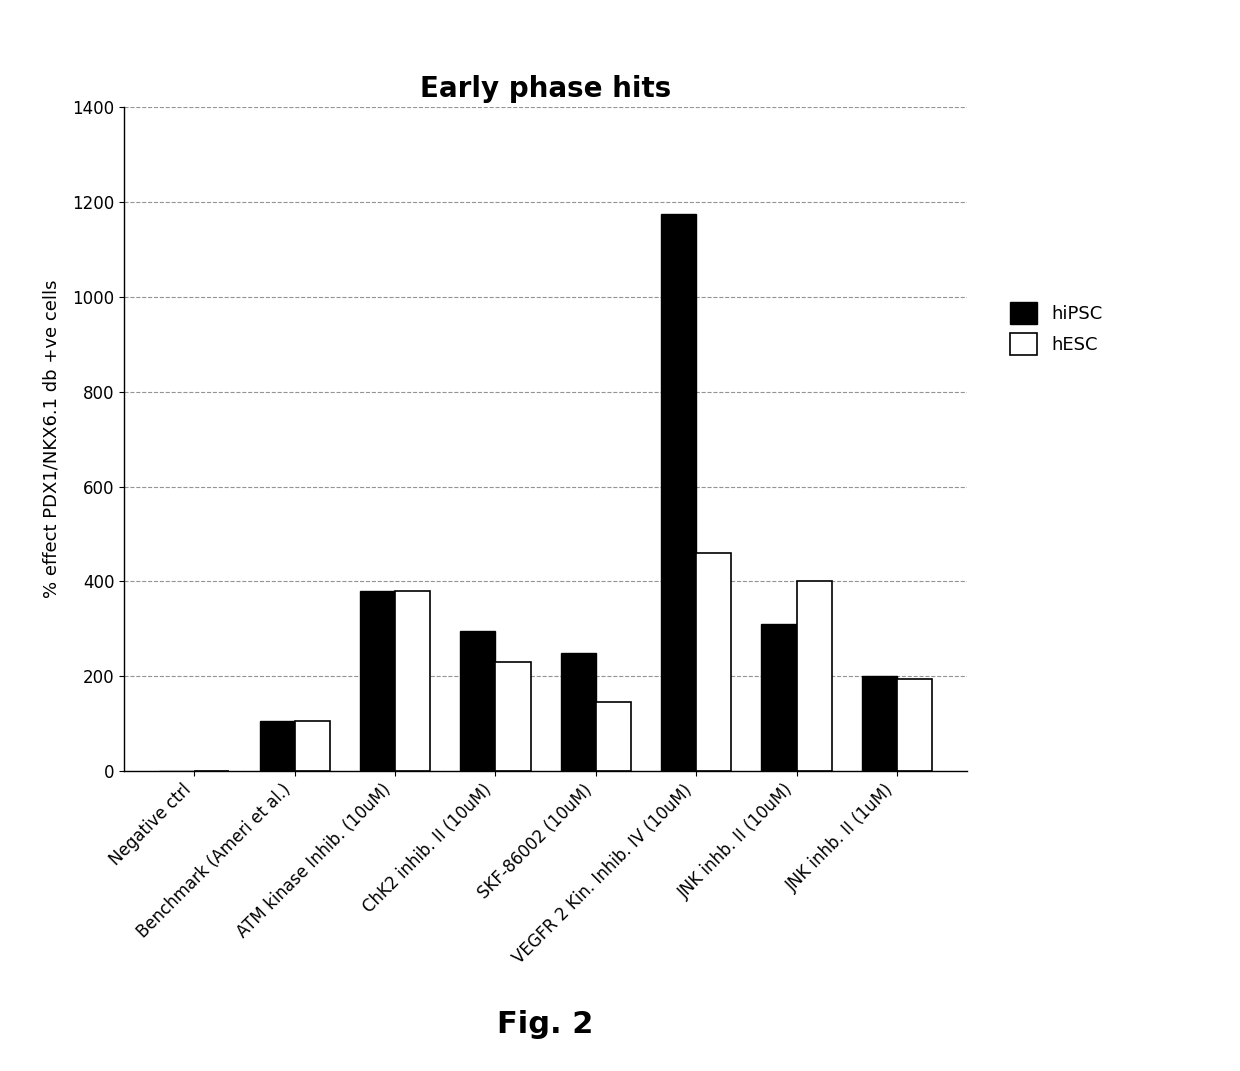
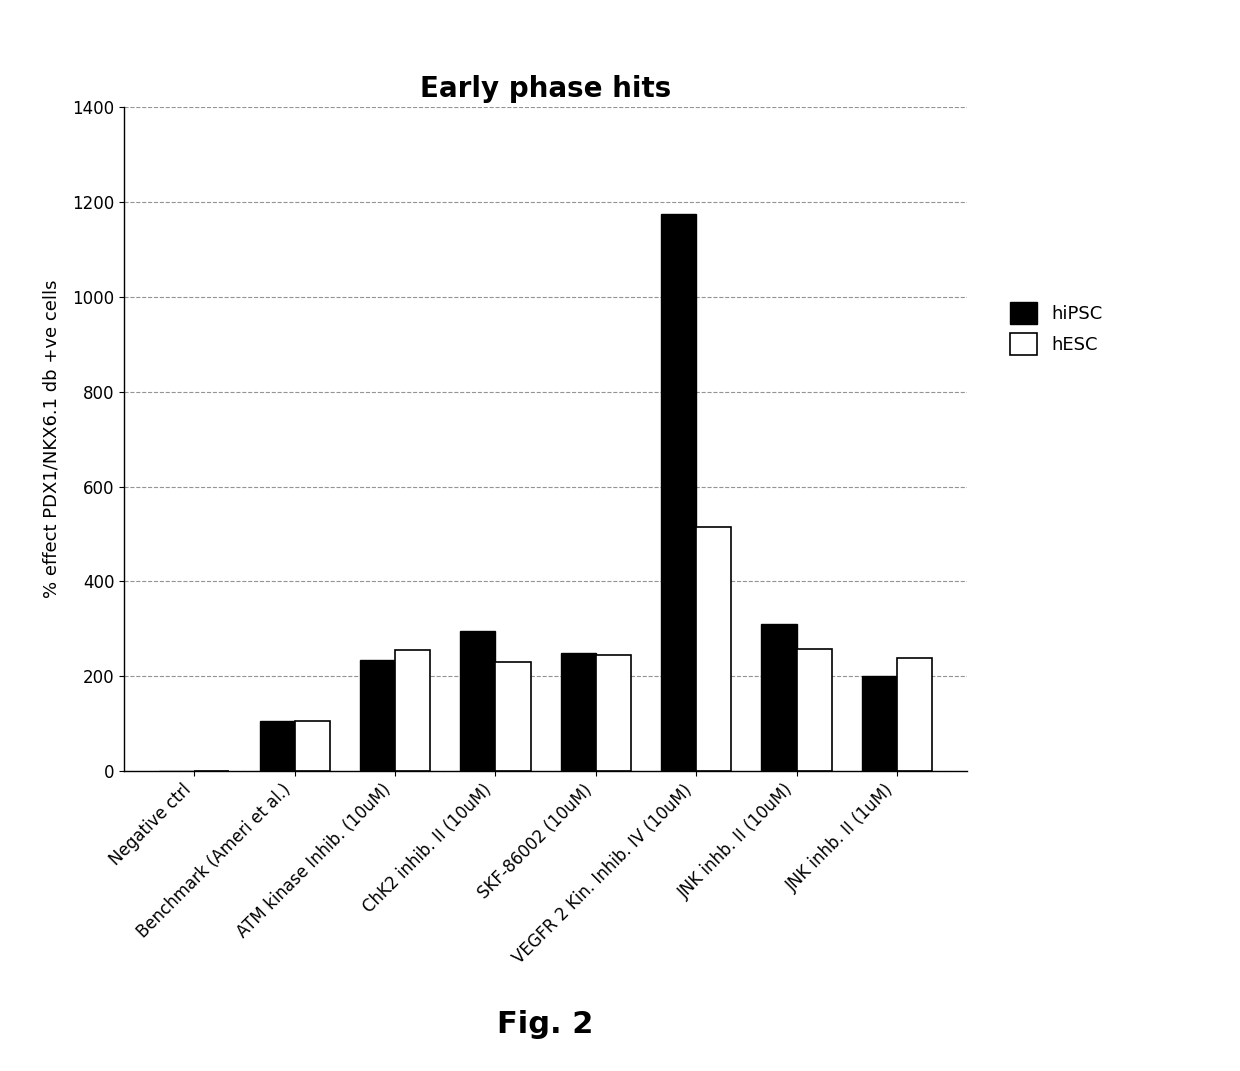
hiPSC/ATM kinase Inhib. (10uM): 380 -> 235
hESC/ATM kinase Inhib. (10uM): 380 -> 255
hESC/SKF-86002 (10uM): 145 -> 245
hESC/VEGFR 2 Kin. Inhib. IV (10uM): 460 -> 515
hESC/JNK inhb. II (10uM): 400 -> 258
hESC/JNK inhb. II (1uM): 195 -> 238
